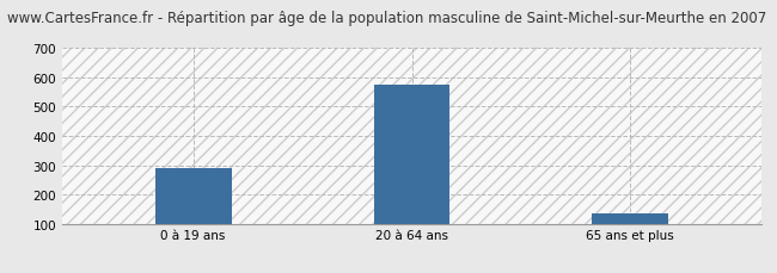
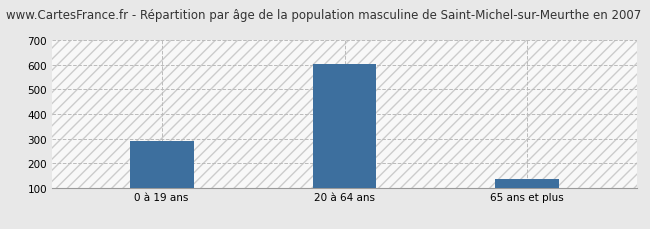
20 à 64 ans: 575 -> 605
